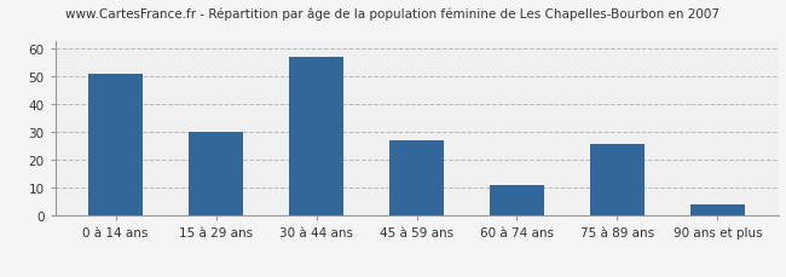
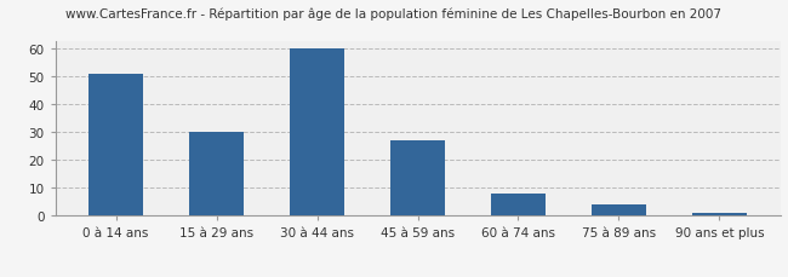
30 à 44 ans: 57 -> 60
60 à 74 ans: 11 -> 8
75 à 89 ans: 26 -> 4
90 ans et plus: 4 -> 1
